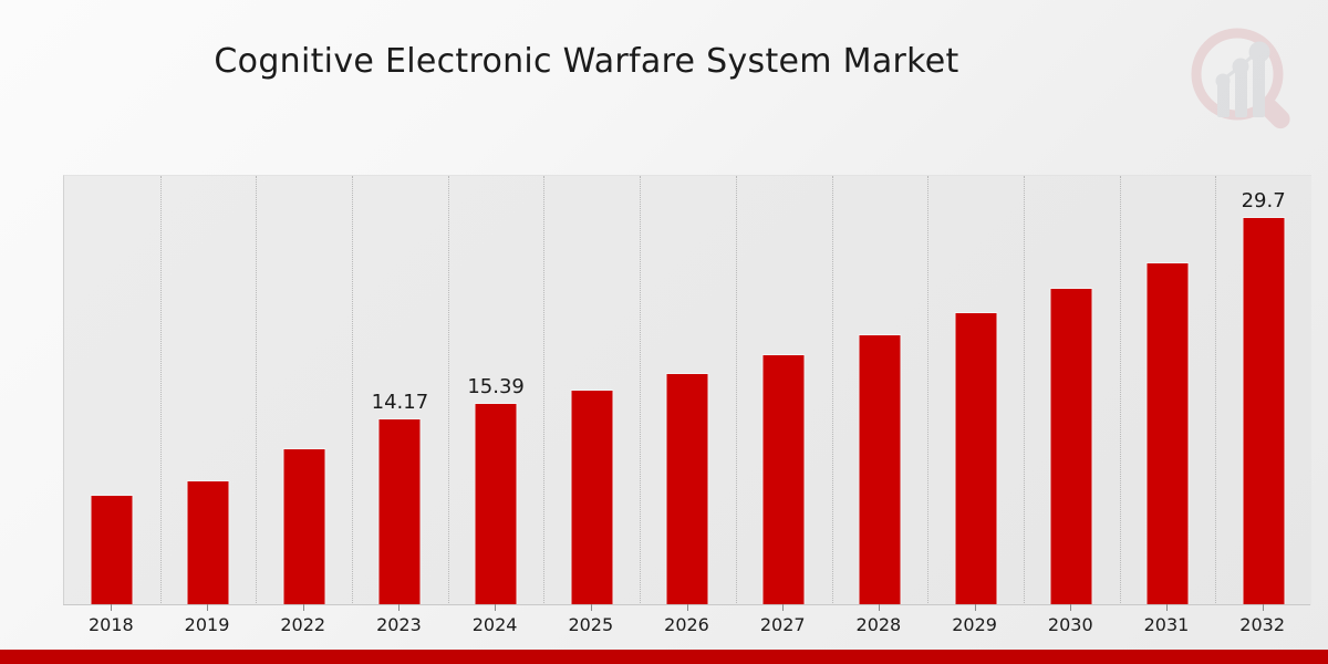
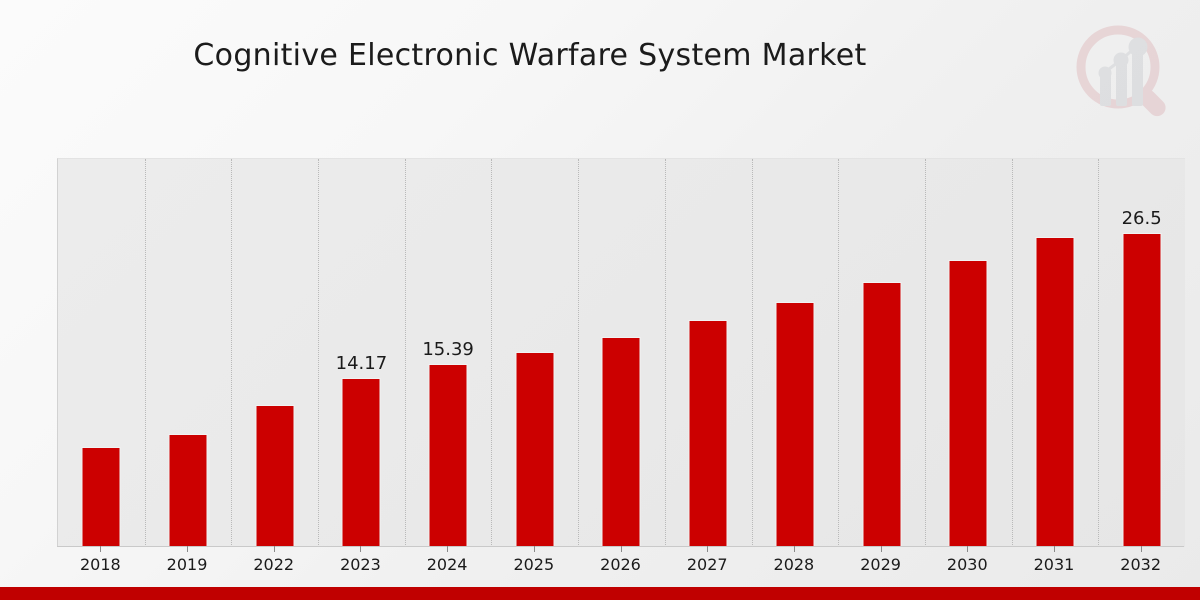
2032: 29.7 -> 26.5
